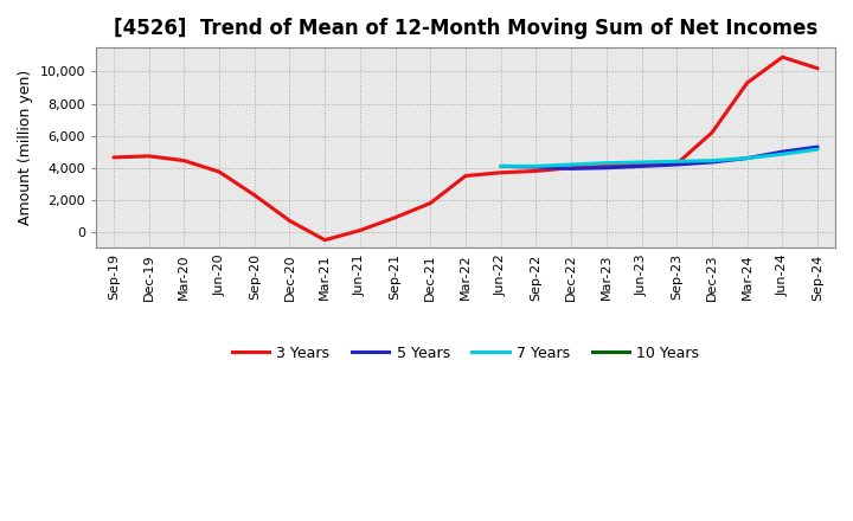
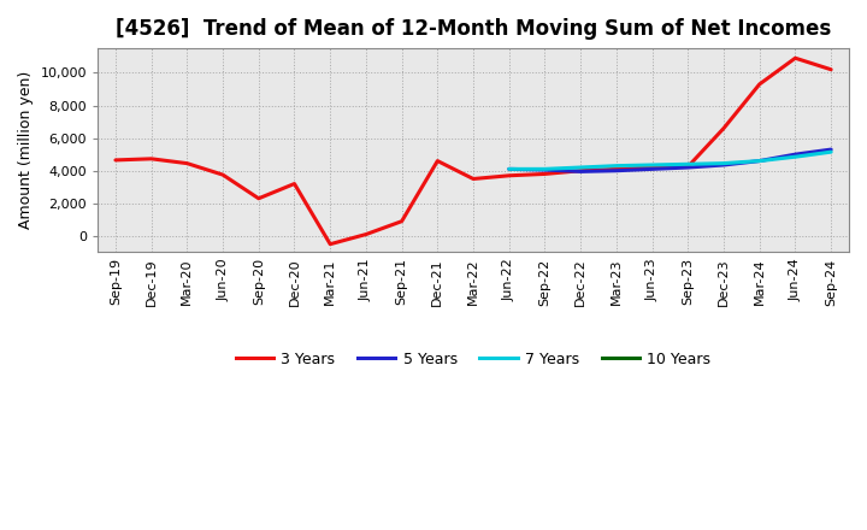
3 Years/Dec-20: 700 -> 3,200
3 Years/Dec-21: 1,800 -> 4,600
3 Years/Dec-23: 6,200 -> 6,600
